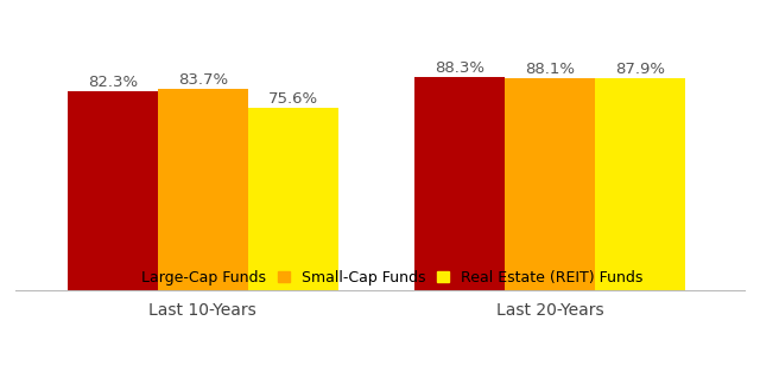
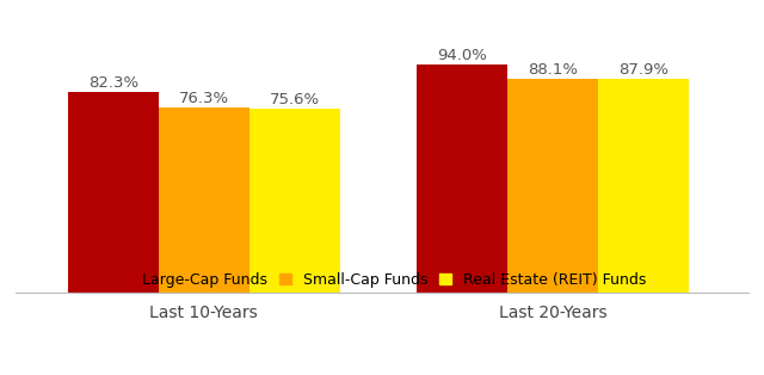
Small-Cap Funds/Last 10-Years: 83.7% -> 76.3%
Large-Cap Funds/Last 20-Years: 88.3% -> 94.0%
